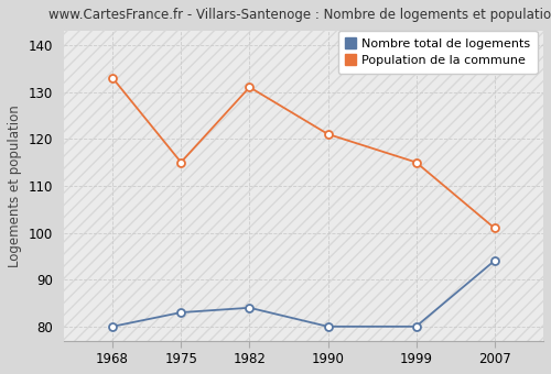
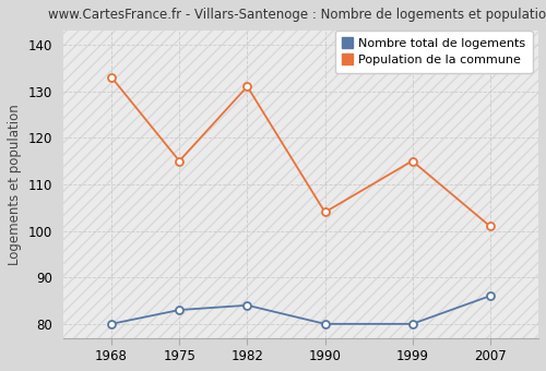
Population de la commune/1990: 121 -> 104
Nombre total de logements/2007: 94 -> 86
